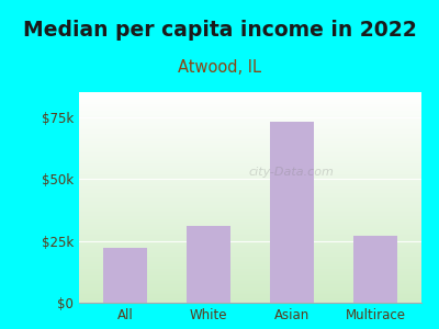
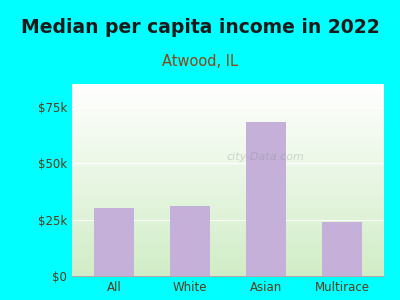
All: $22k -> $30k
Asian: $73k -> $68k
Multirace: $27k -> $24k
